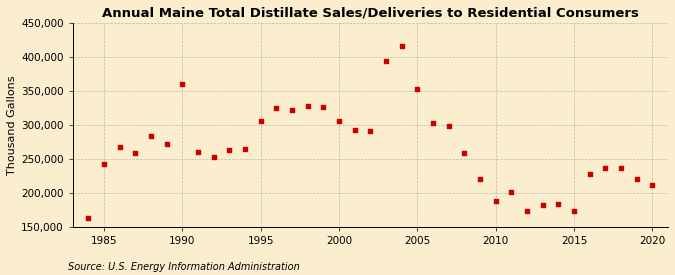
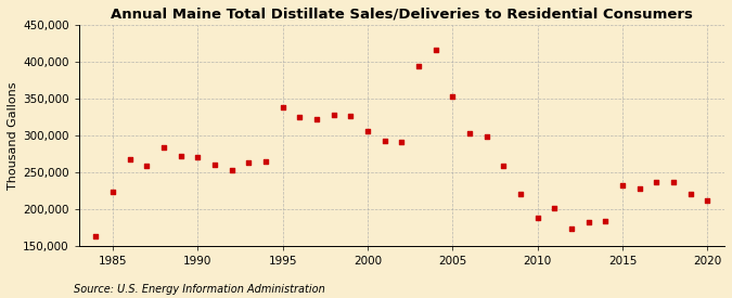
1985: 242,000 -> 224,000
1990: 360,000 -> 271,000
1995: 306,000 -> 338,000
2015: 174,000 -> 232,000
